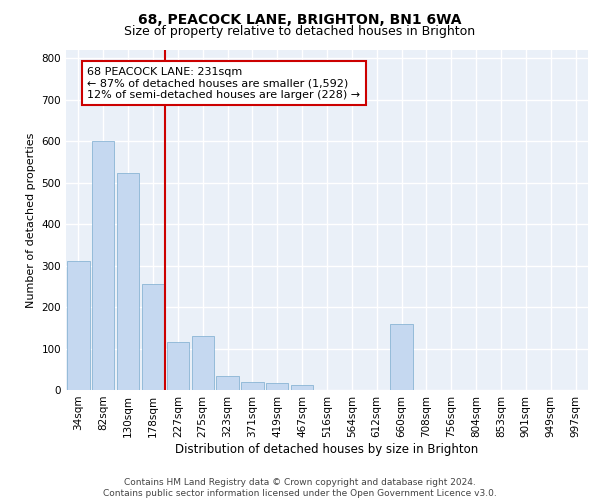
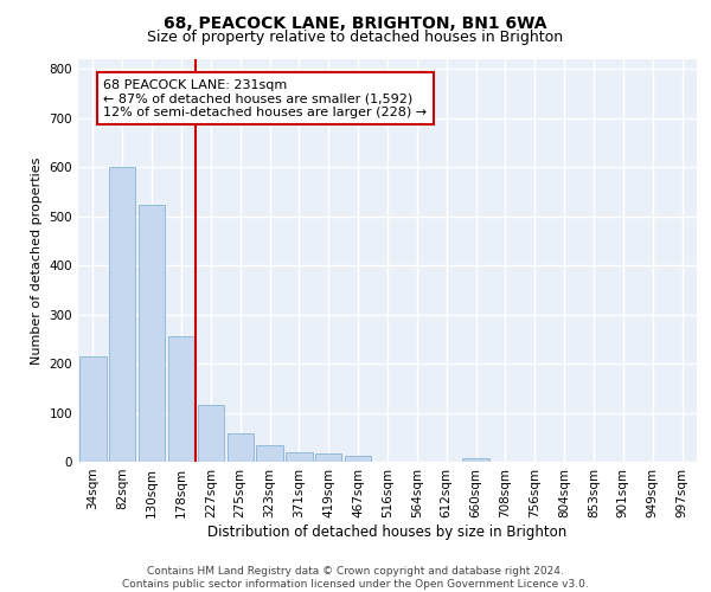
34sqm: 310 -> 214
275sqm: 130 -> 57
660sqm: 160 -> 8
